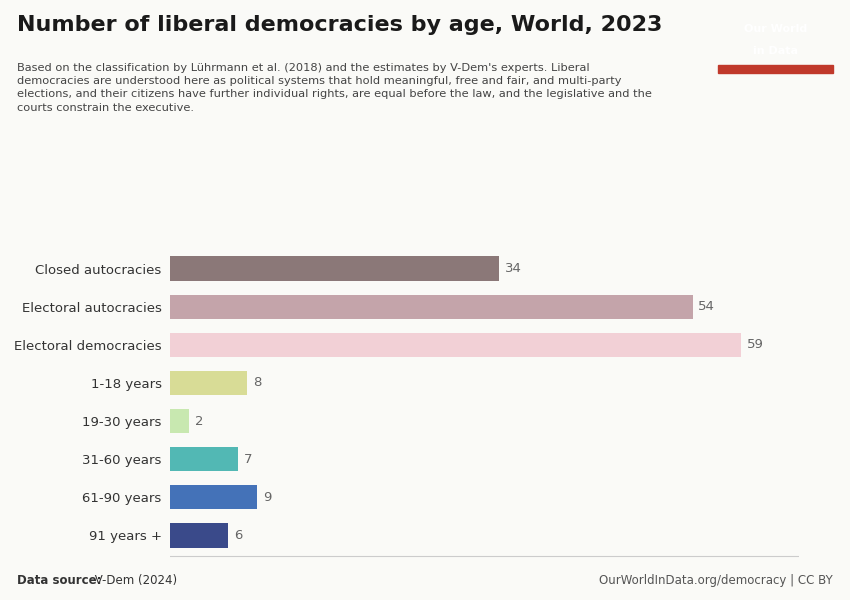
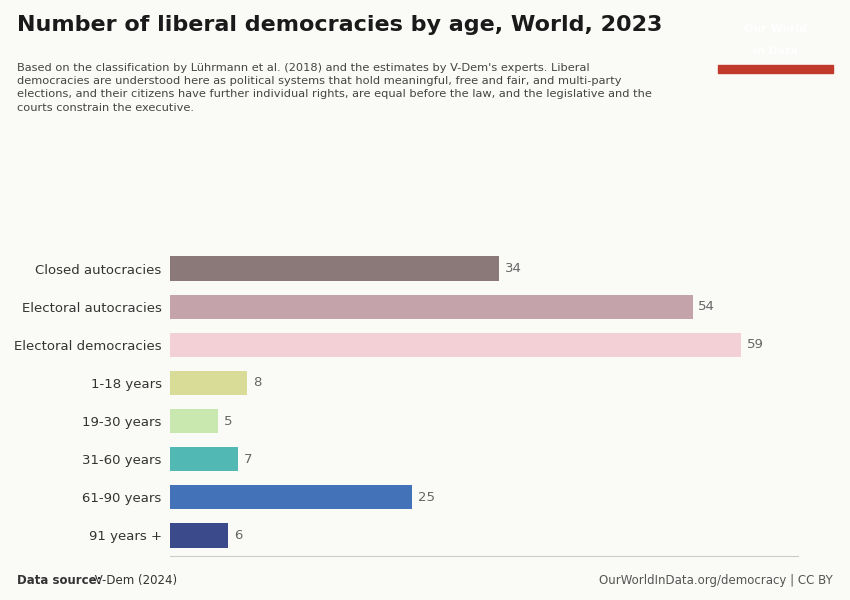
19-30 years: 2 -> 5
61-90 years: 9 -> 25
